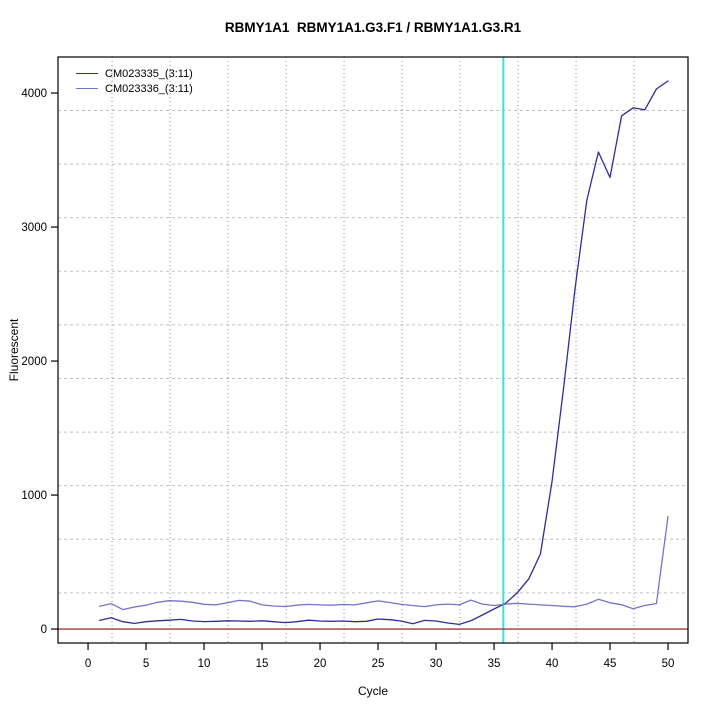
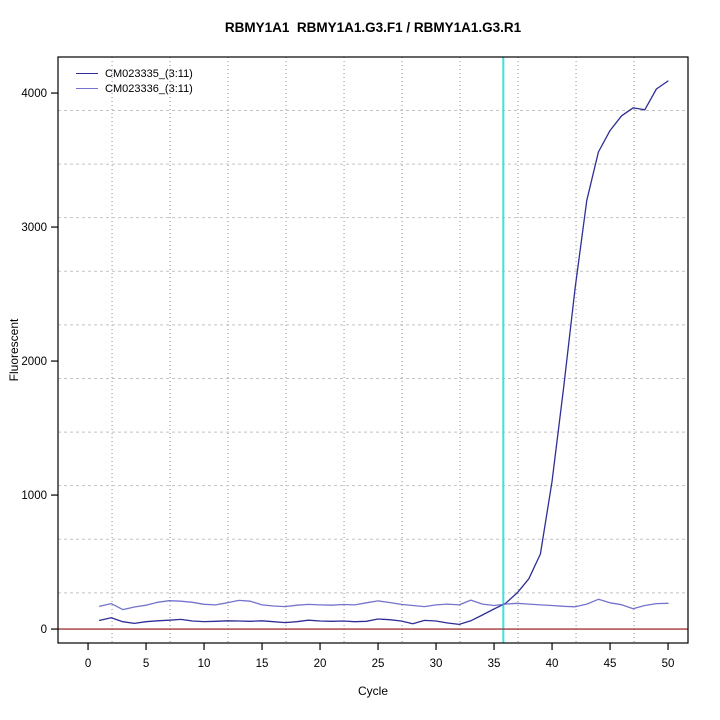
CM023335_(3:11)/45: 3370 -> 3720
CM023336_(3:11)/50: 840 -> 190
